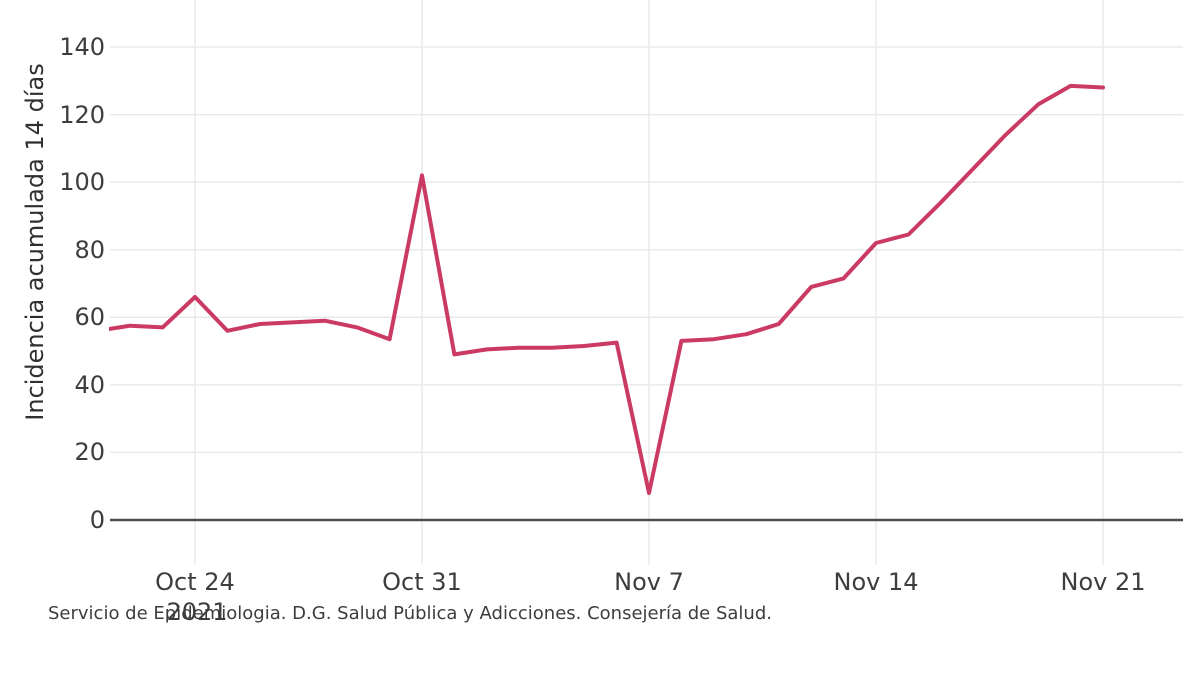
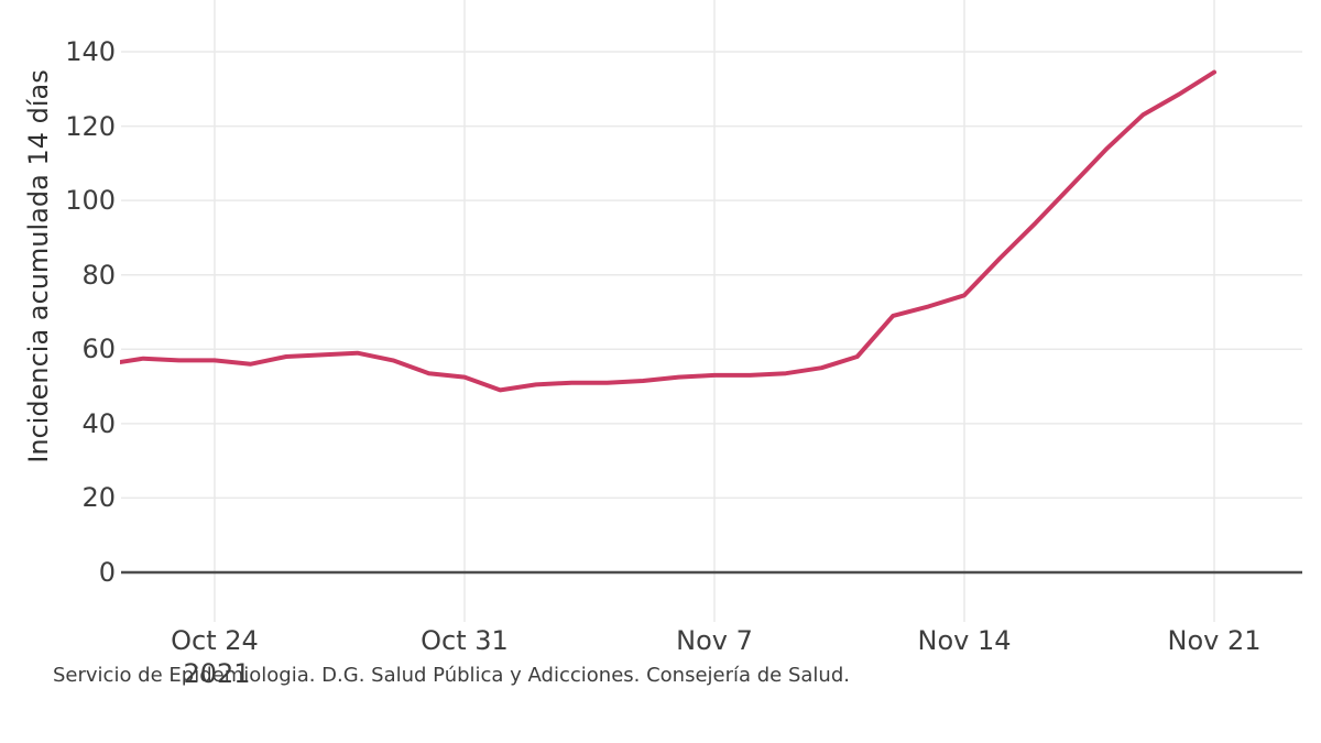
Oct 24: 66 -> 57
Oct 31: 102 -> 52
Nov 7: 8 -> 53
Nov 14: 82 -> 74
Nov 21: 128 -> 134
